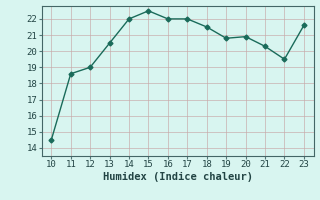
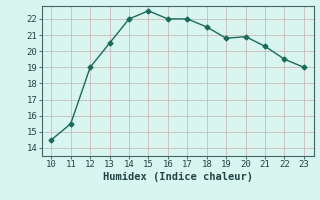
11: 18.6 -> 15.5
23: 21.6 -> 19.0
